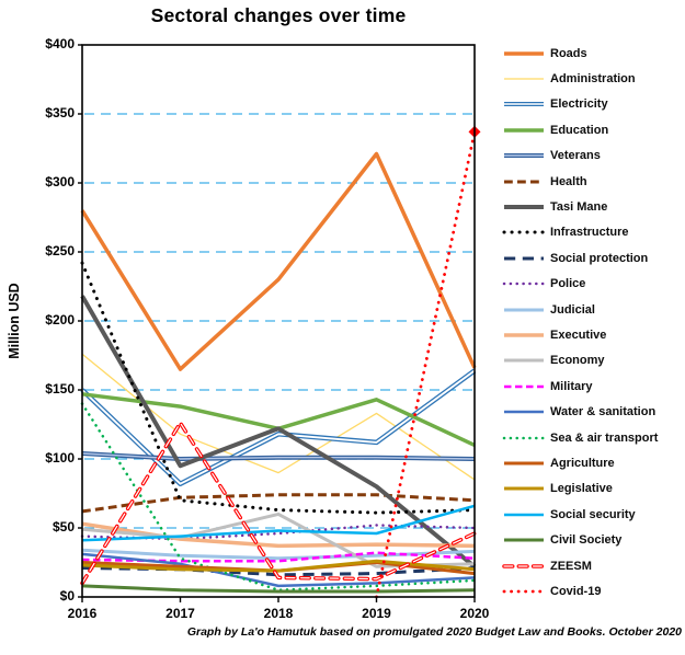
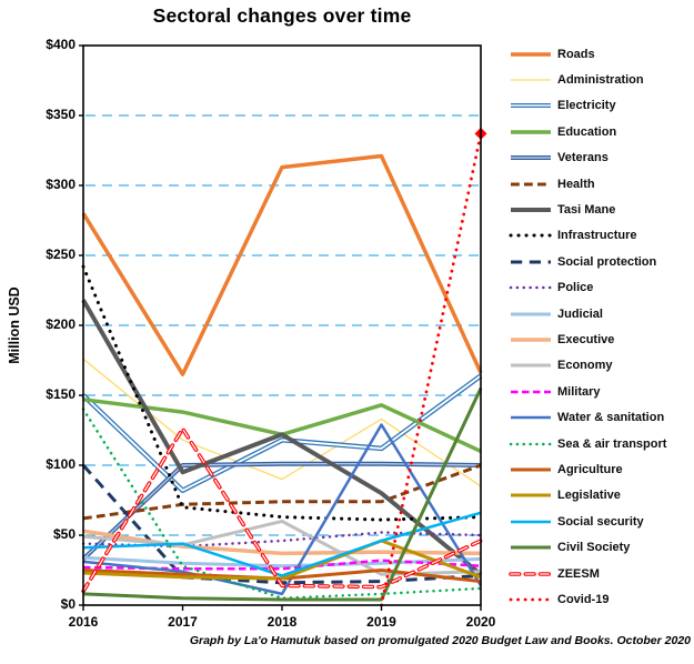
Veterans/2016: $104 -> $33
Social protection/2016: $21 -> $100
Roads/2018: $230 -> $313
Social security/2018: $48 -> $21
Water & sanitation/2019: $10 -> $129
Legislative/2019: $26 -> $46
Health/2020: $70 -> $100
Civil Society/2020: $5 -> $155
